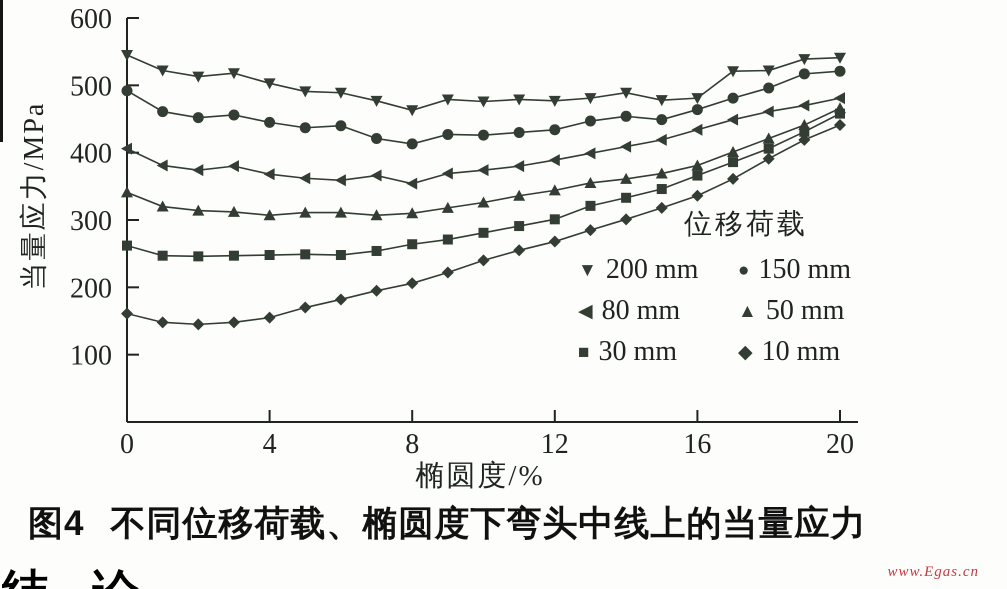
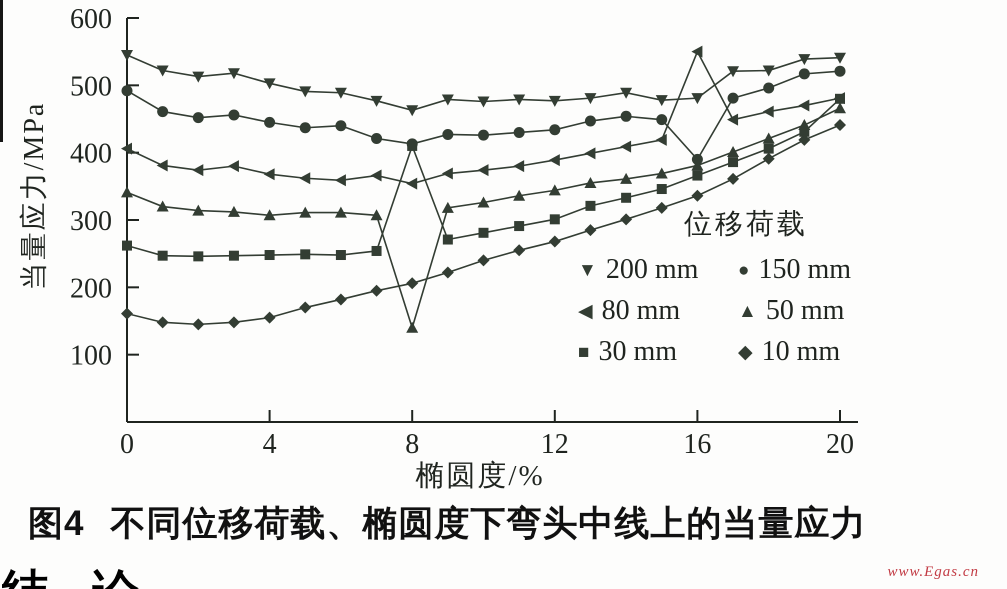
50 mm/8: 310 -> 140
30 mm/8: 260 -> 410
150 mm/16: 460 -> 390
80 mm/16: 430 -> 550
30 mm/20: 460 -> 480
